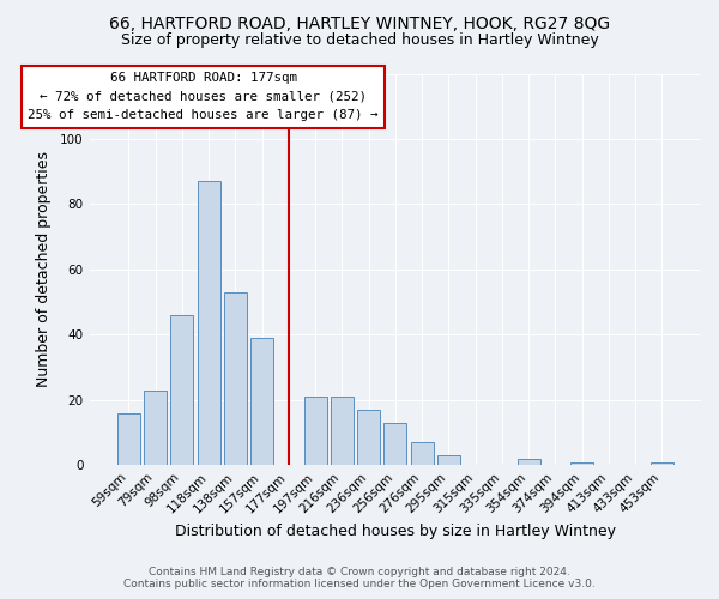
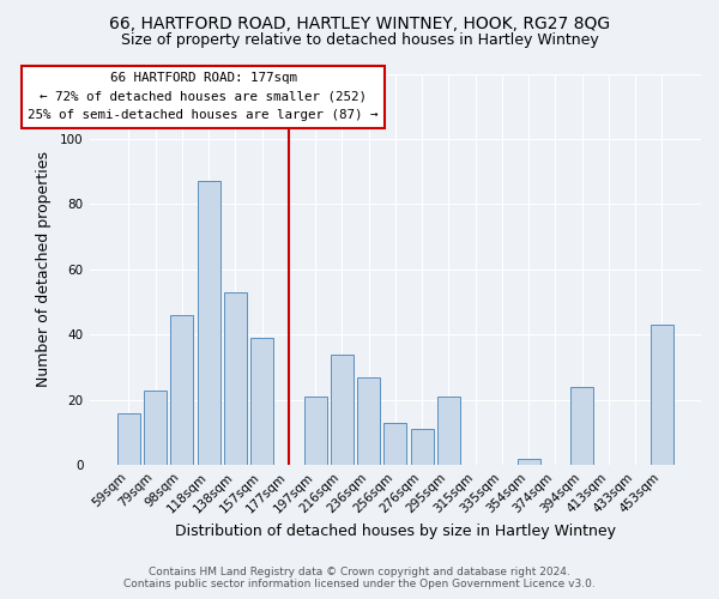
216sqm: 21 -> 34
236sqm: 17 -> 27
276sqm: 7 -> 11
295sqm: 3 -> 21
394sqm: 1 -> 24
453sqm: 1 -> 43
